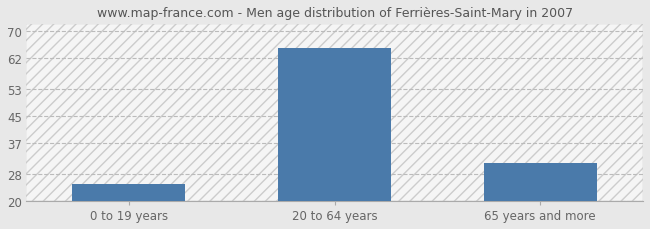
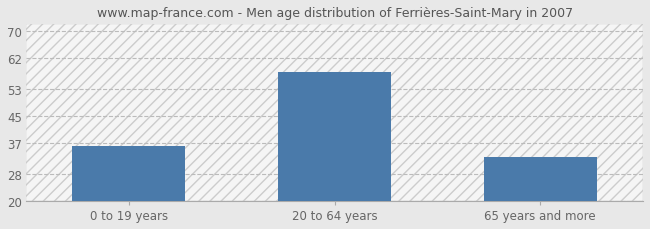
0 to 19 years: 25 -> 36
20 to 64 years: 65 -> 58
65 years and more: 31 -> 33
